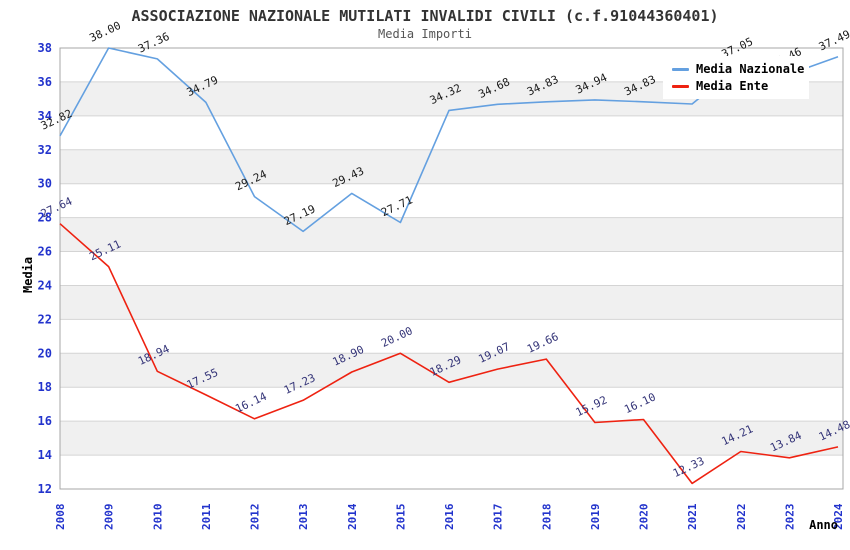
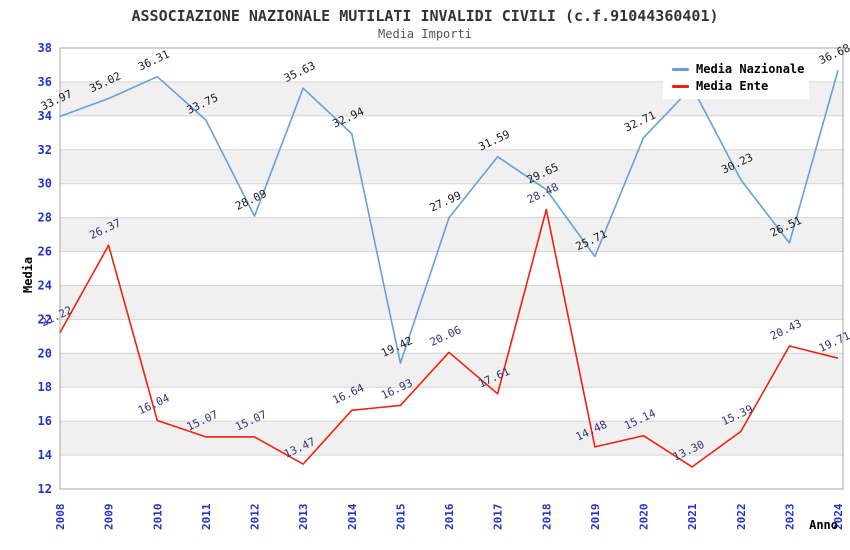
Media Nazionale/2008: 32.82 -> 33.97
Media Ente/2008: 27.64 -> 21.22
Media Nazionale/2009: 38.00 -> 35.02
Media Ente/2009: 25.11 -> 26.37
Media Nazionale/2010: 37.36 -> 36.31
Media Ente/2010: 18.94 -> 16.04
Media Nazionale/2011: 34.79 -> 33.75
Media Ente/2011: 17.55 -> 15.07
Media Nazionale/2012: 29.24 -> 28.09
Media Ente/2012: 16.14 -> 15.07
Media Nazionale/2013: 27.19 -> 35.63
Media Ente/2013: 17.23 -> 13.47
Media Nazionale/2014: 29.43 -> 32.94
Media Ente/2014: 18.90 -> 16.64
Media Nazionale/2015: 27.71 -> 19.42
Media Ente/2015: 20.00 -> 16.93
Media Nazionale/2016: 34.32 -> 27.99
Media Ente/2016: 18.29 -> 20.06
Media Nazionale/2017: 34.68 -> 31.59
Media Ente/2017: 19.07 -> 17.61
Media Nazionale/2018: 34.83 -> 29.65
Media Ente/2018: 19.66 -> 28.48
Media Nazionale/2019: 34.94 -> 25.71
Media Ente/2019: 15.92 -> 14.48
Media Nazionale/2020: 34.83 -> 32.71
Media Ente/2020: 16.10 -> 15.14
Media Nazionale/2021: 34.7 -> 35.7
Media Ente/2021: 12.33 -> 13.30
Media Nazionale/2022: 37.05 -> 30.23
Media Ente/2022: 14.21 -> 15.39
Media Nazionale/2023: 36.46 -> 26.51
Media Ente/2023: 13.84 -> 20.43
Media Nazionale/2024: 37.49 -> 36.68
Media Ente/2024: 14.48 -> 19.71
